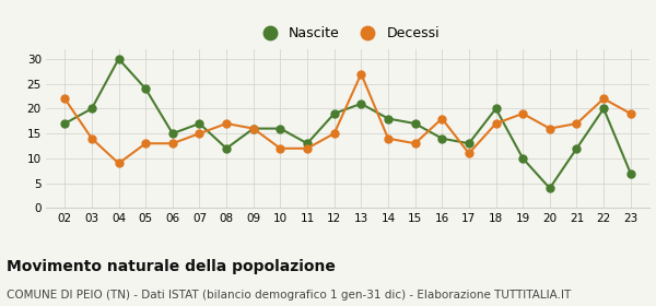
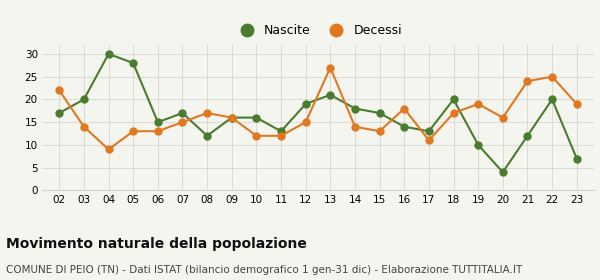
Nascite/05: 24 -> 28
Decessi/21: 17 -> 24
Decessi/22: 22 -> 25
